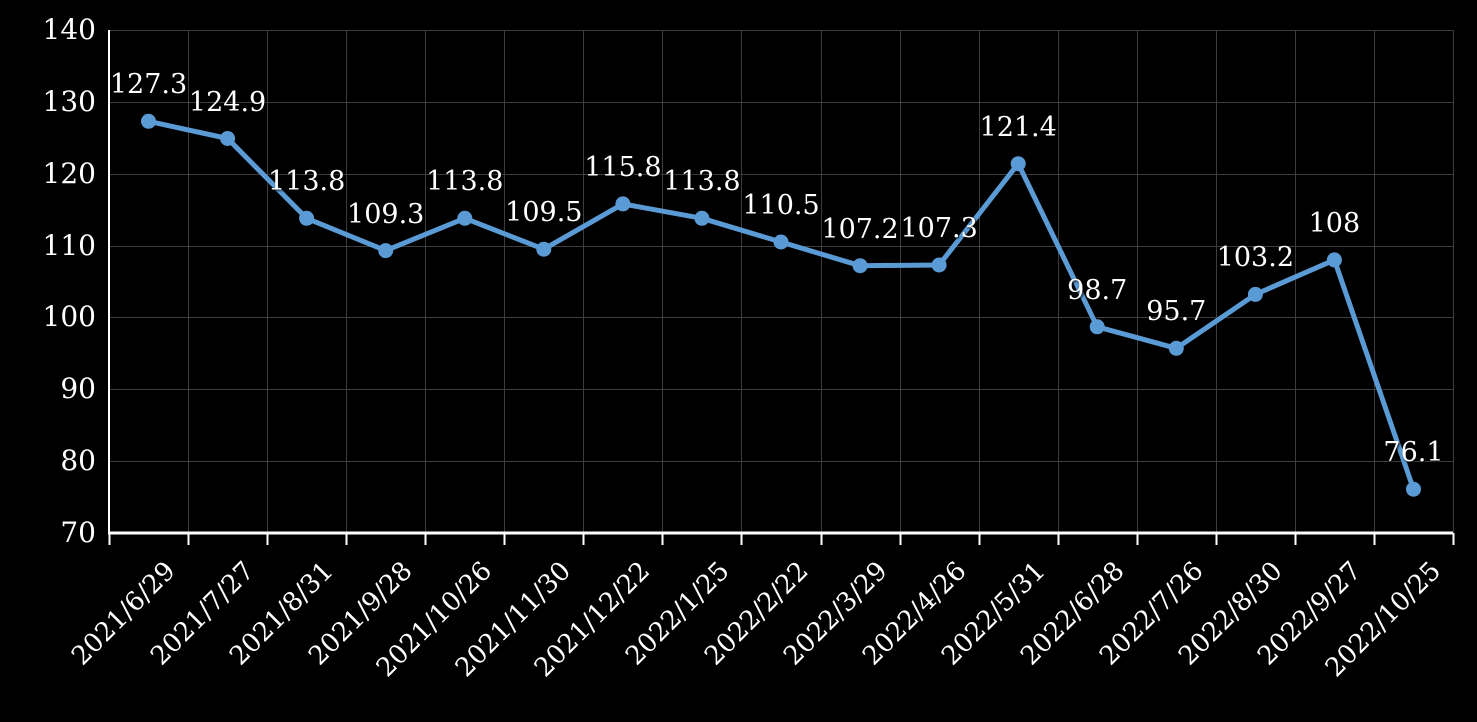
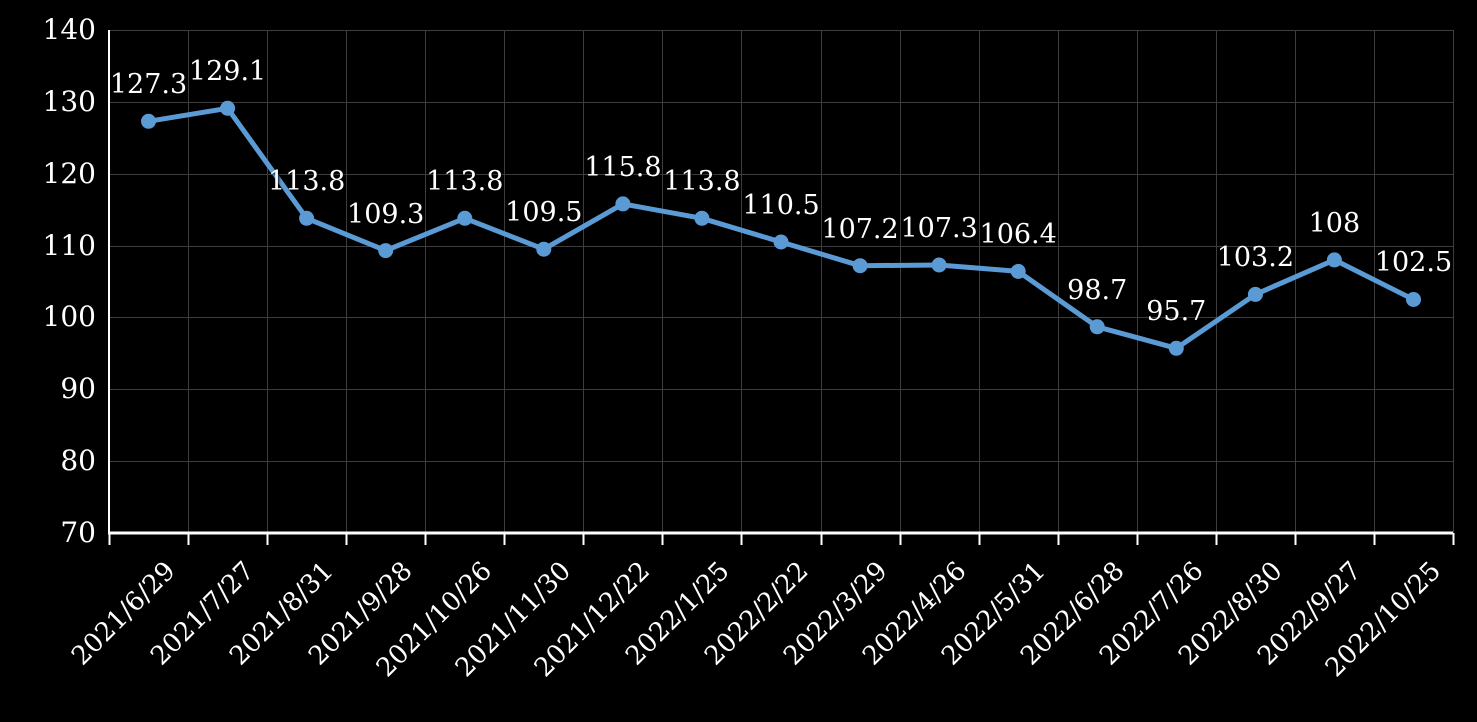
2021/7/27: 124.9 -> 129.1
2022/5/31: 121.4 -> 106.4
2022/10/25: 76.1 -> 102.5
